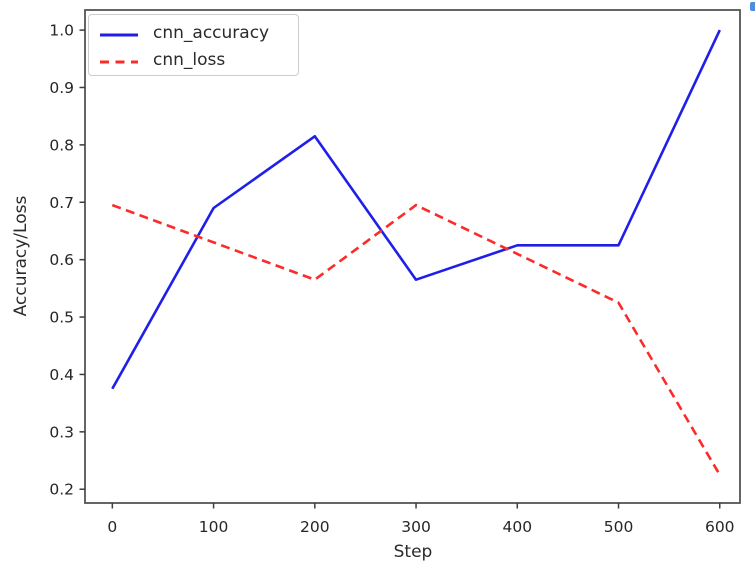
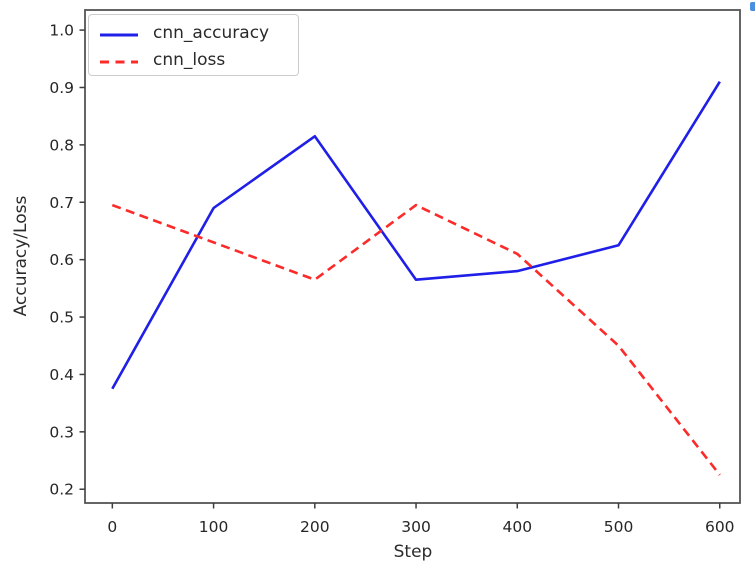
cnn_accuracy/400: 0.62 -> 0.58
cnn_loss/500: 0.53 -> 0.45
cnn_accuracy/600: 1.00 -> 0.91
